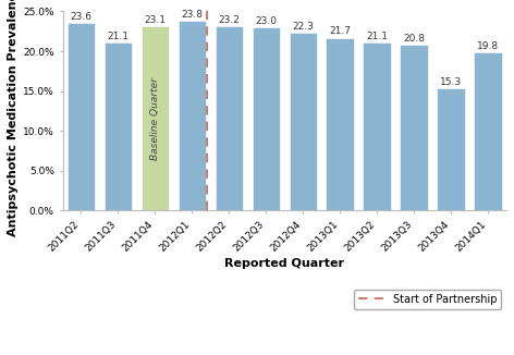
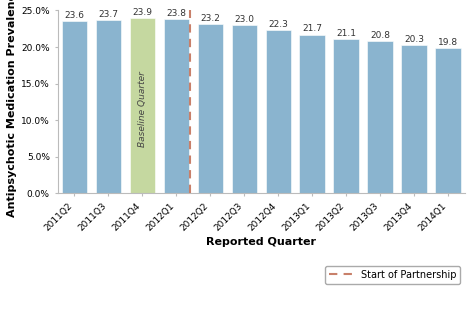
2011Q3: 21.1 -> 23.7
2011Q4: 23.1 -> 23.9
2013Q4: 15.3 -> 20.3
